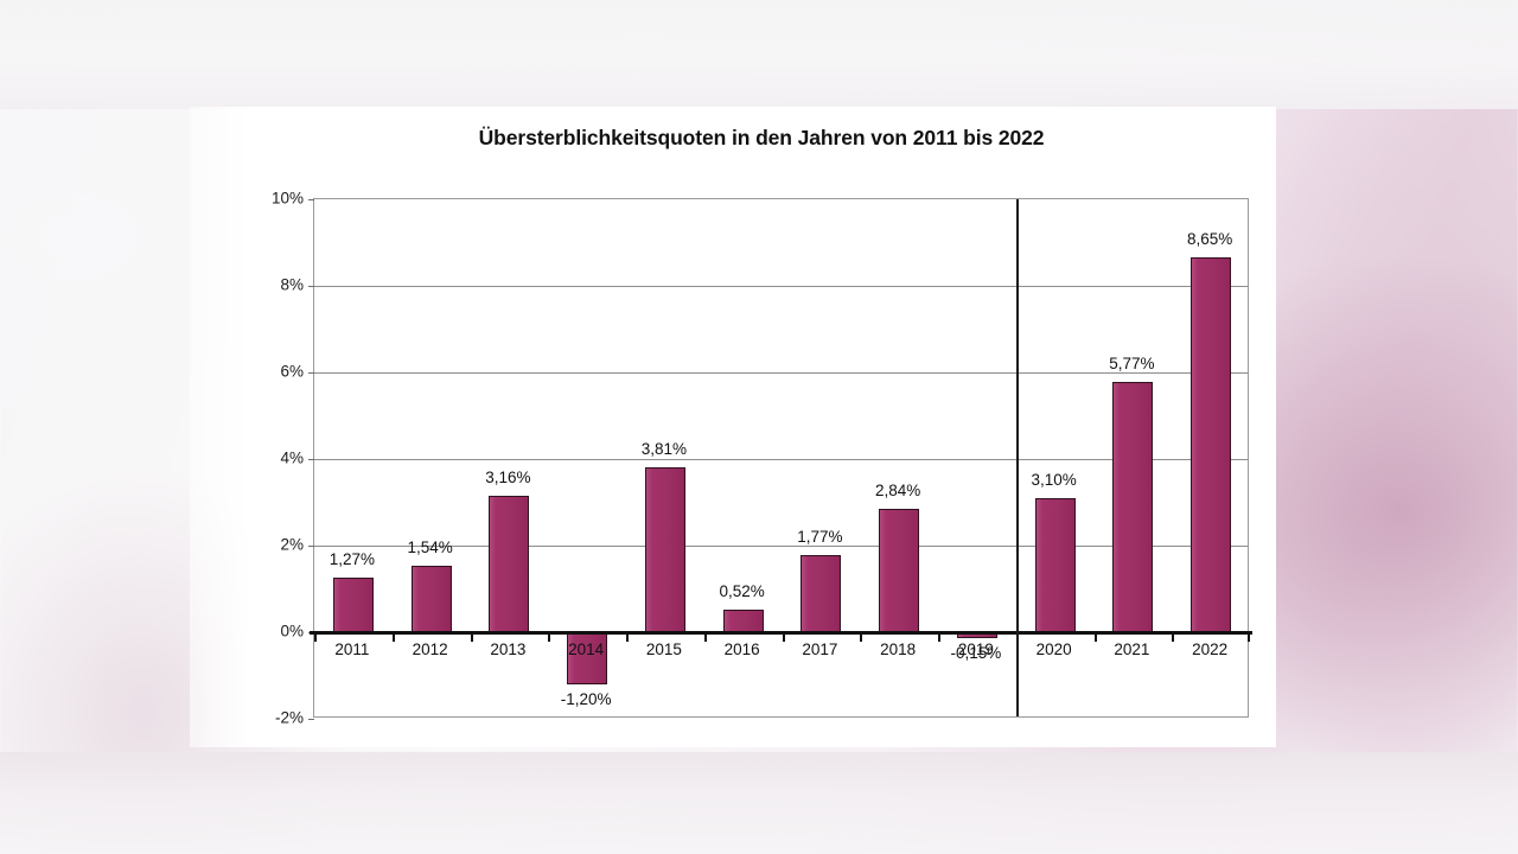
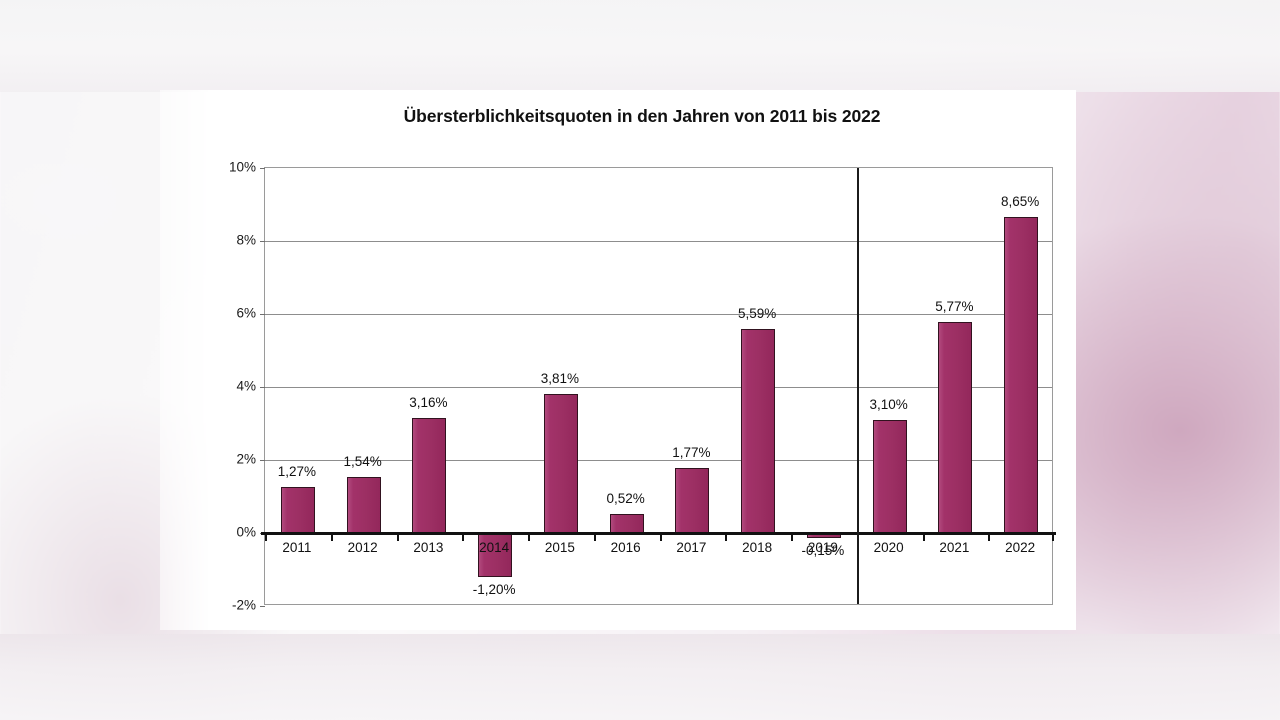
2018: 2,84% -> 5,59%
